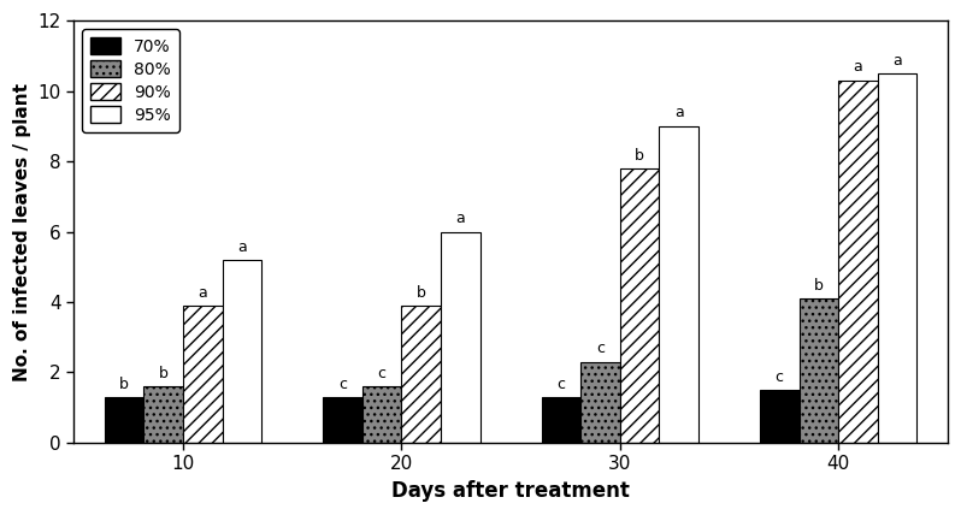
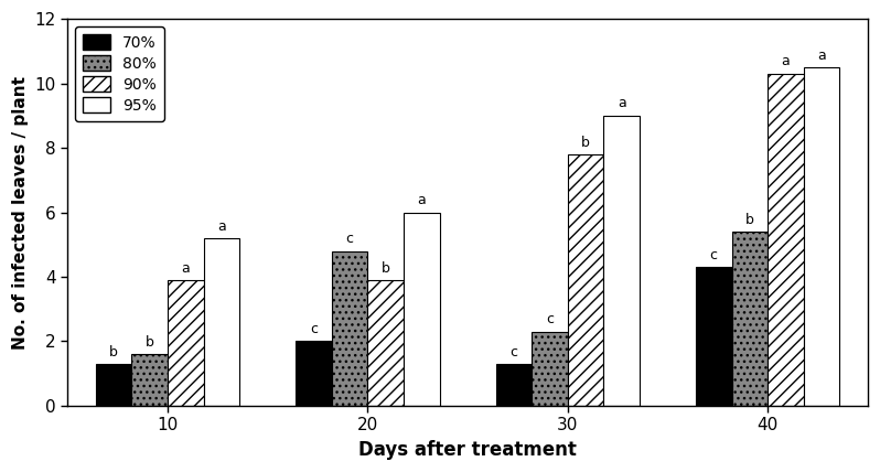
70%/20: 1.3 -> 2.0
80%/20: 1.6 -> 4.8
70%/40: 1.5 -> 4.3
80%/40: 4.1 -> 5.4
